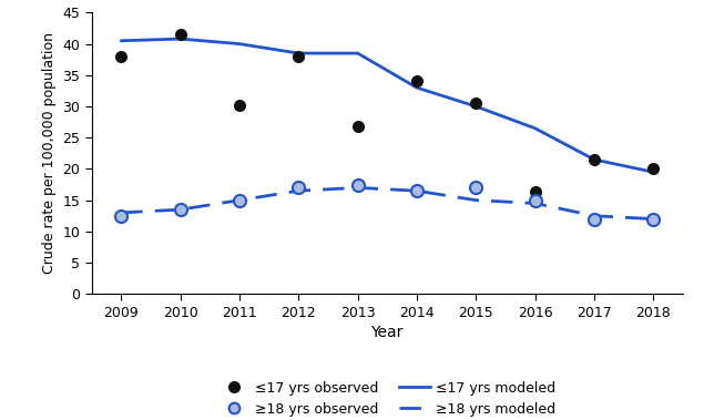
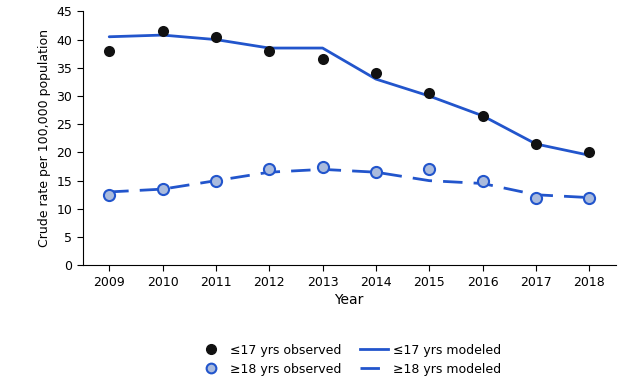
≤17 yrs observed/2011: 30.2 -> 40.5
≤17 yrs observed/2013: 26.8 -> 36.5
≤17 yrs observed/2016: 16.4 -> 26.5
